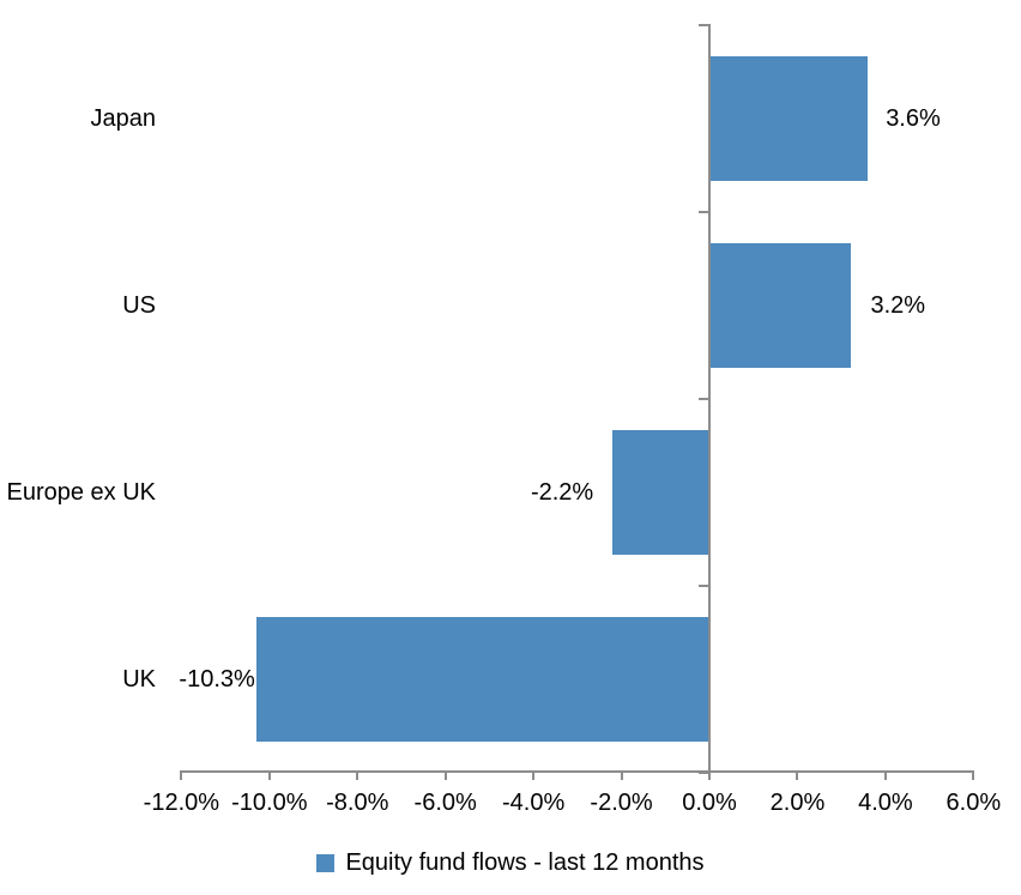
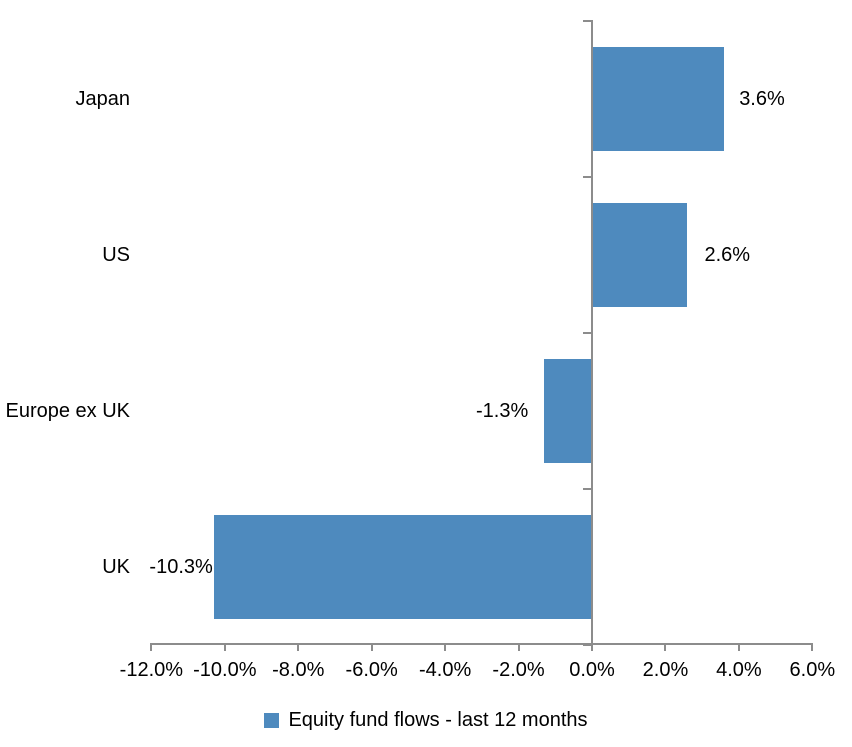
US: 3.2% -> 2.6%
Europe ex UK: -2.2% -> -1.3%
